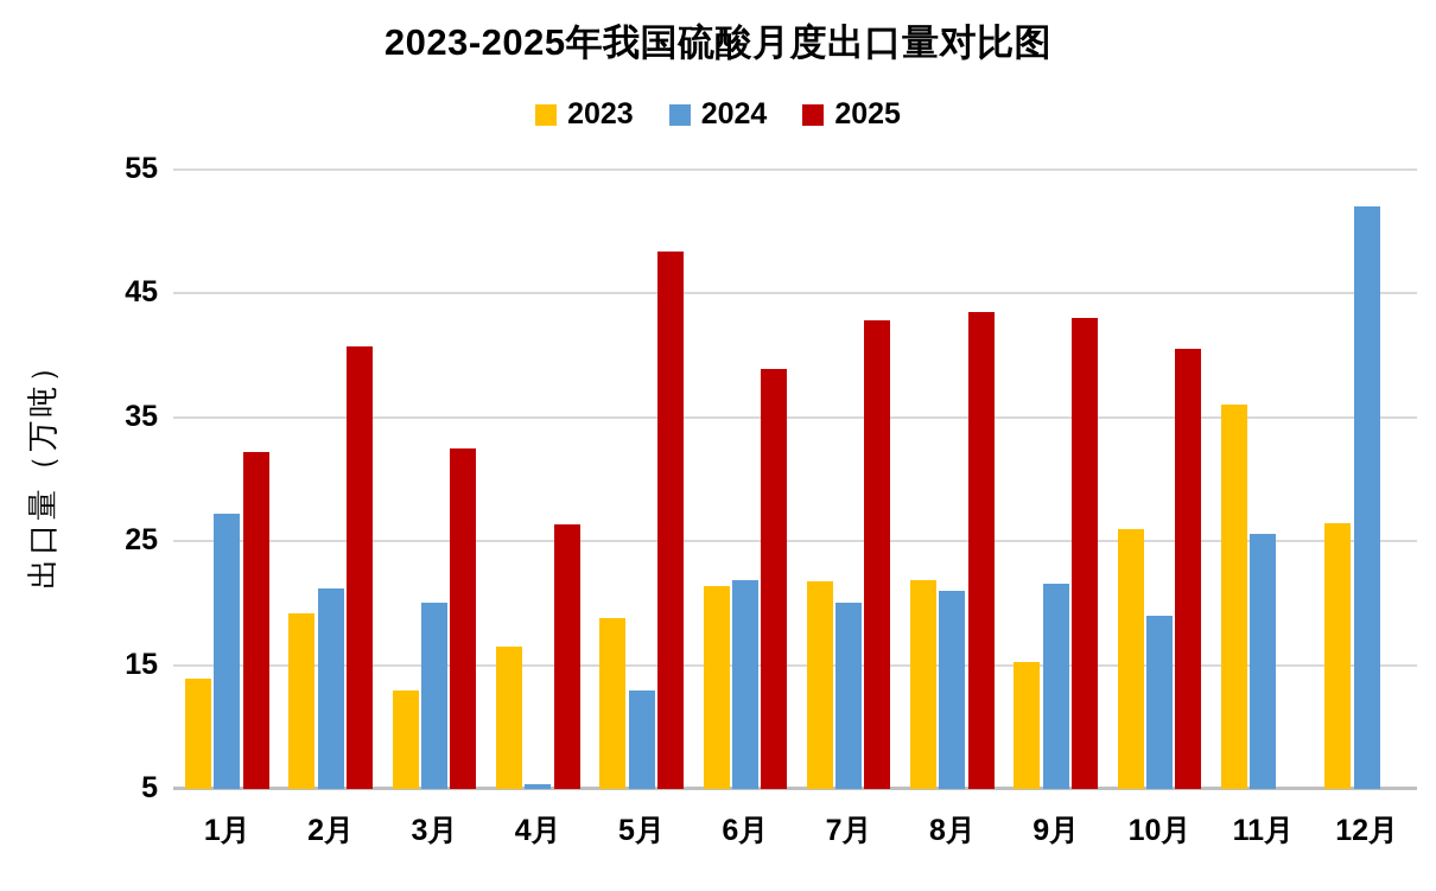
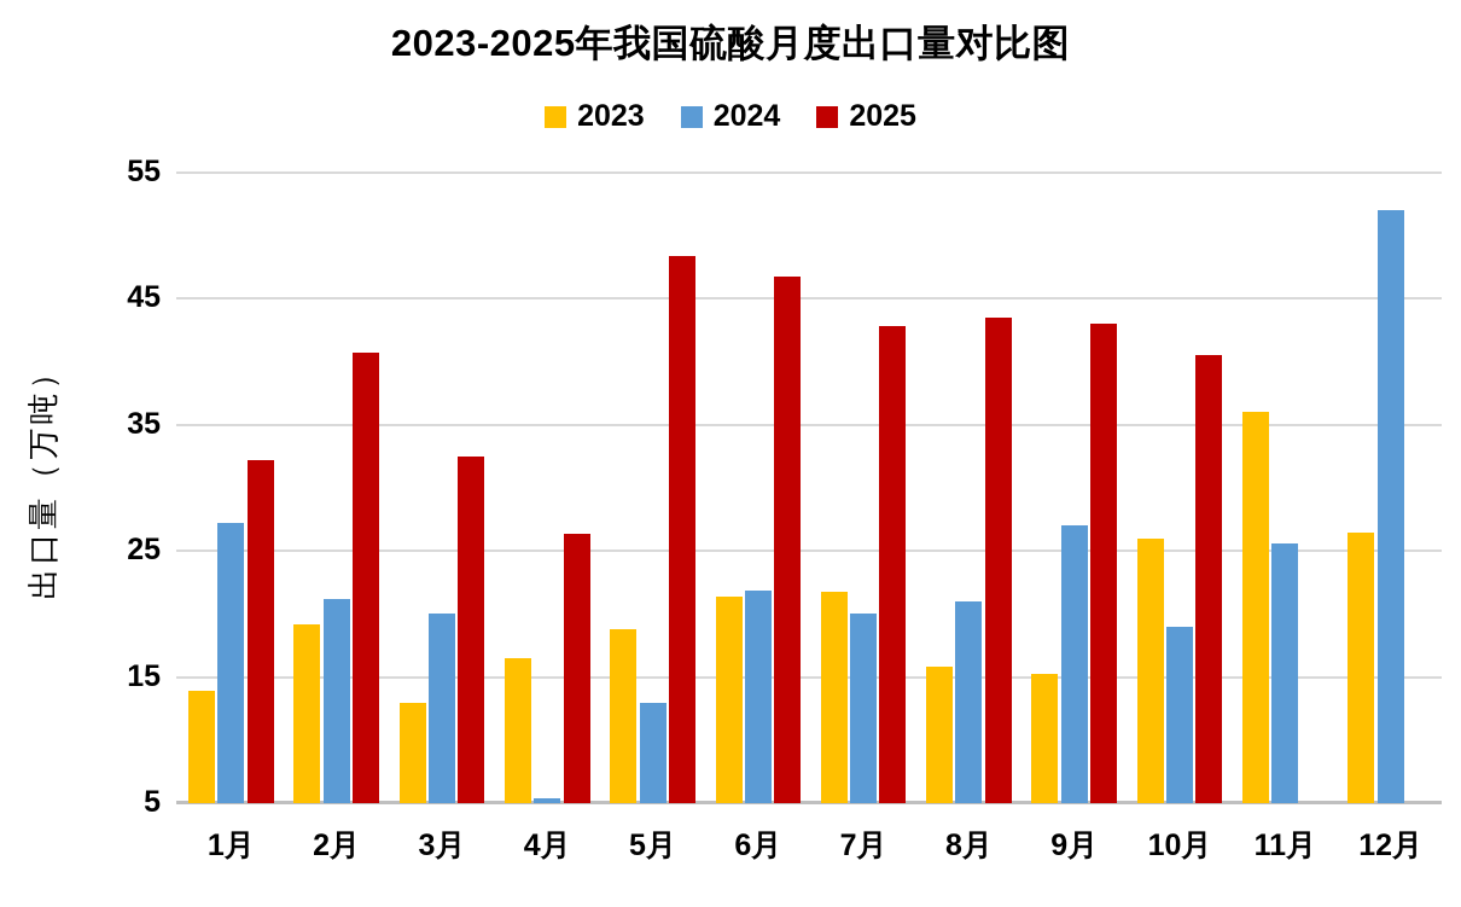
2025/6月: 38.9 -> 46.8
2023/8月: 21.9 -> 15.8
2024/9月: 21.6 -> 27.0
